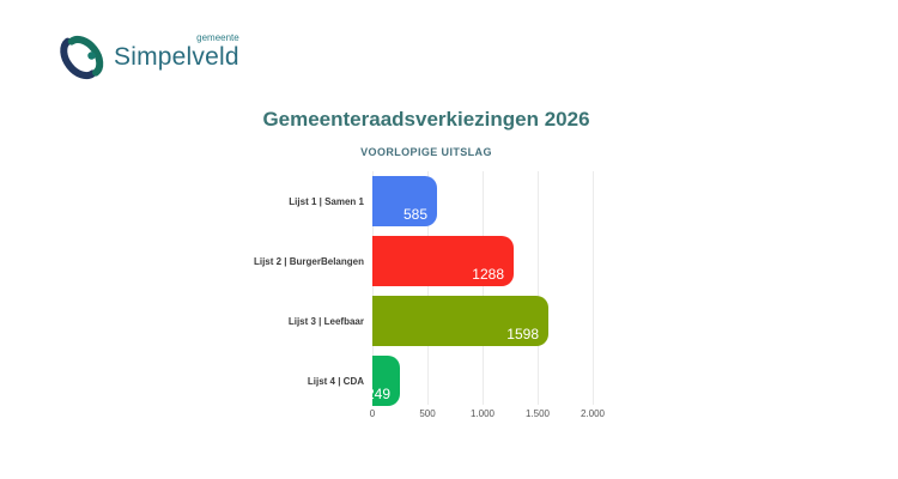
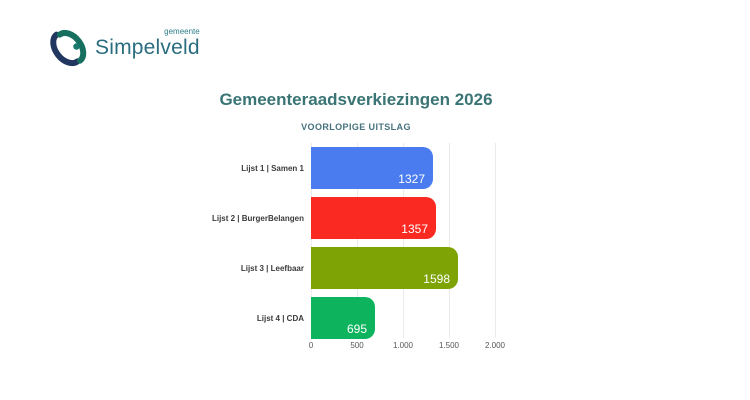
Lijst 1 | Samen 1: 585 -> 1327
Lijst 2 | BurgerBelangen: 1288 -> 1357
Lijst 4 | CDA: 249 -> 695
